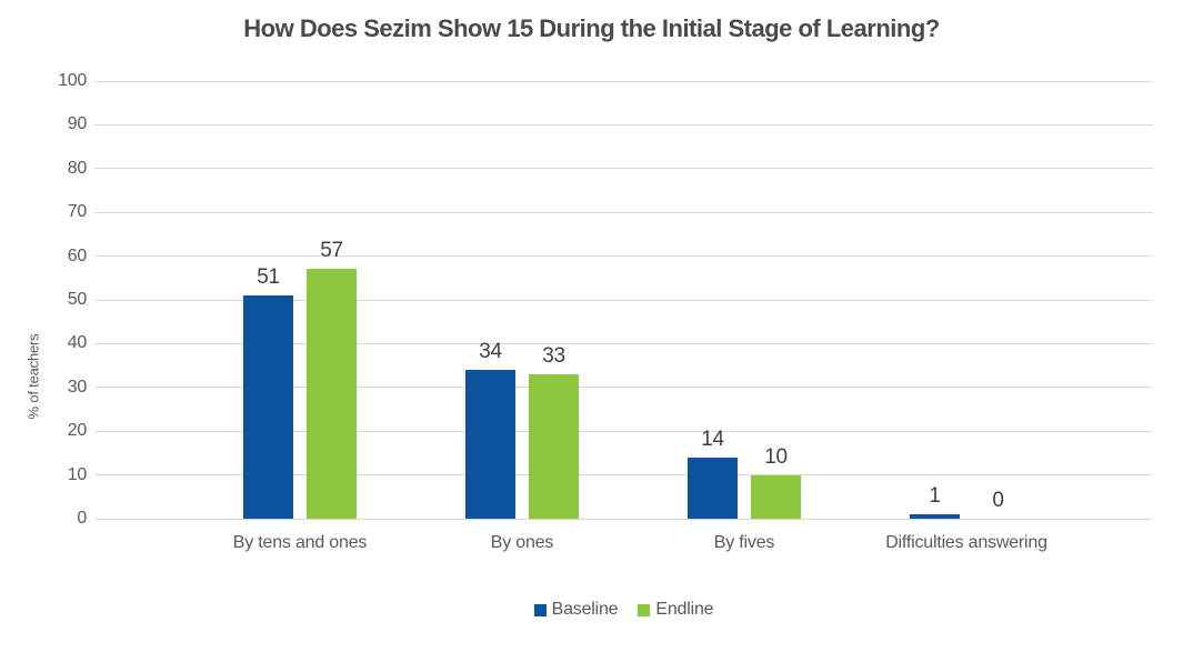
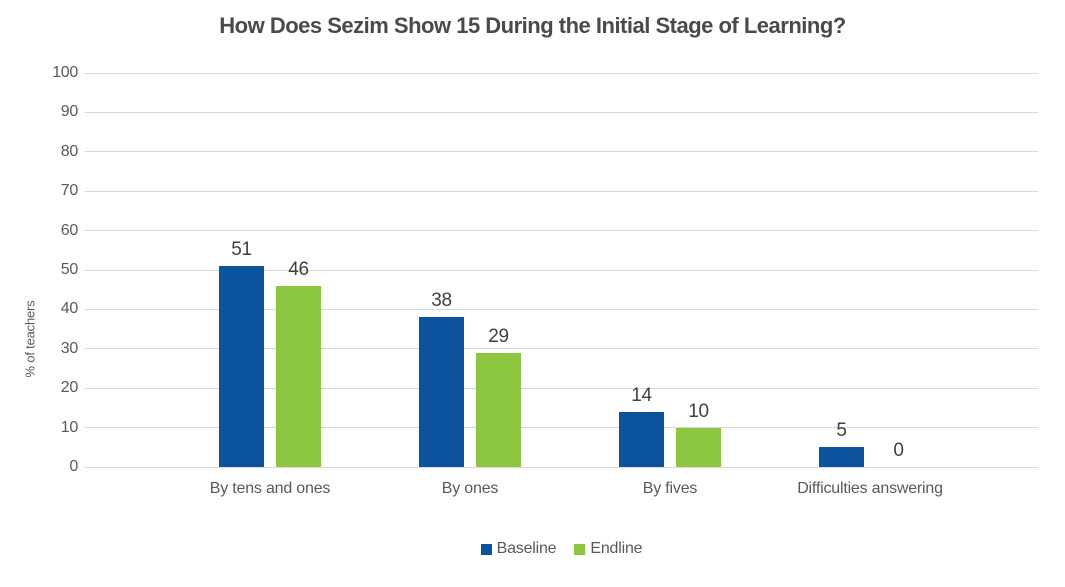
Endline/By tens and ones: 57 -> 46
Baseline/By ones: 34 -> 38
Endline/By ones: 33 -> 29
Baseline/Difficulties answering: 1 -> 5
